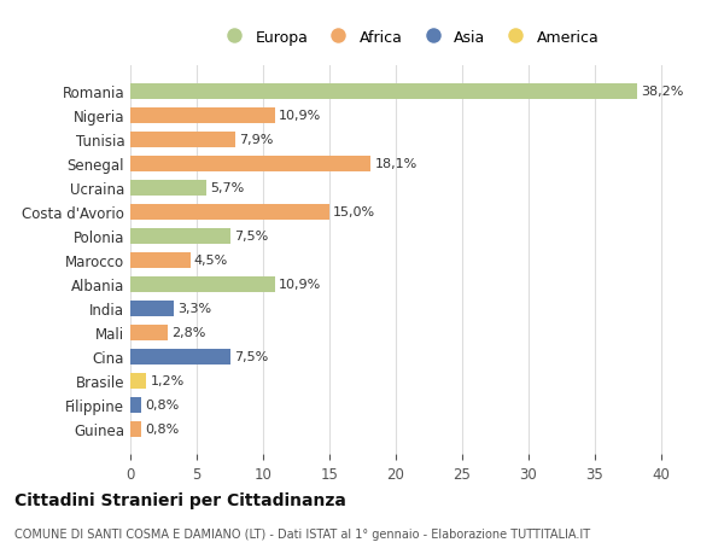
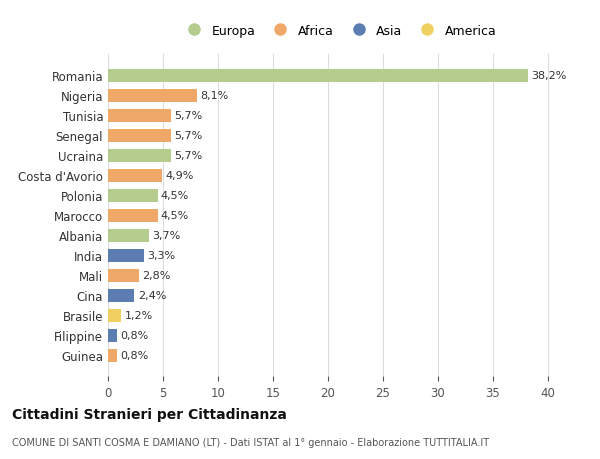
Nigeria: 10,9% -> 8,1%
Tunisia: 7,9% -> 5,7%
Senegal: 18,1% -> 5,7%
Costa d'Avorio: 15,0% -> 4,9%
Polonia: 7,5% -> 4,5%
Albania: 10,9% -> 3,7%
Cina: 7,5% -> 2,4%
